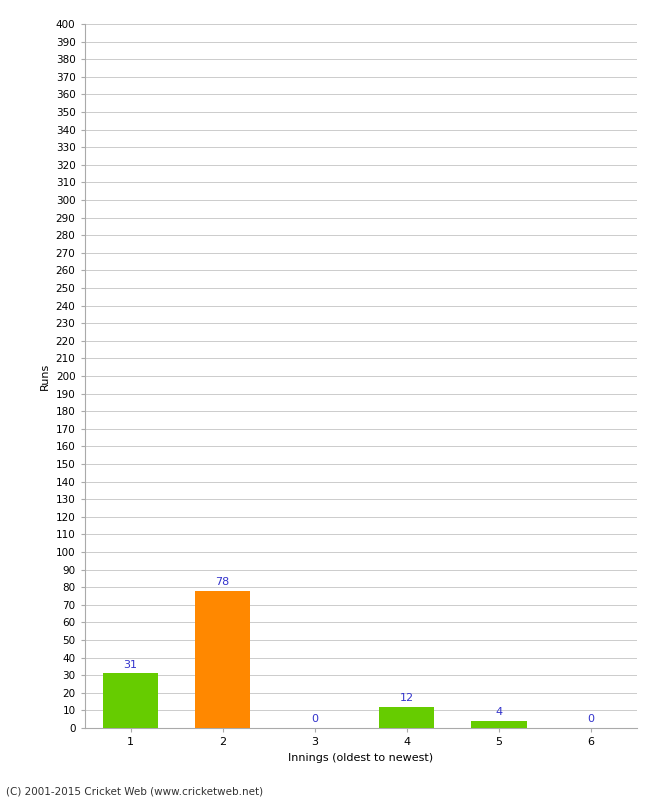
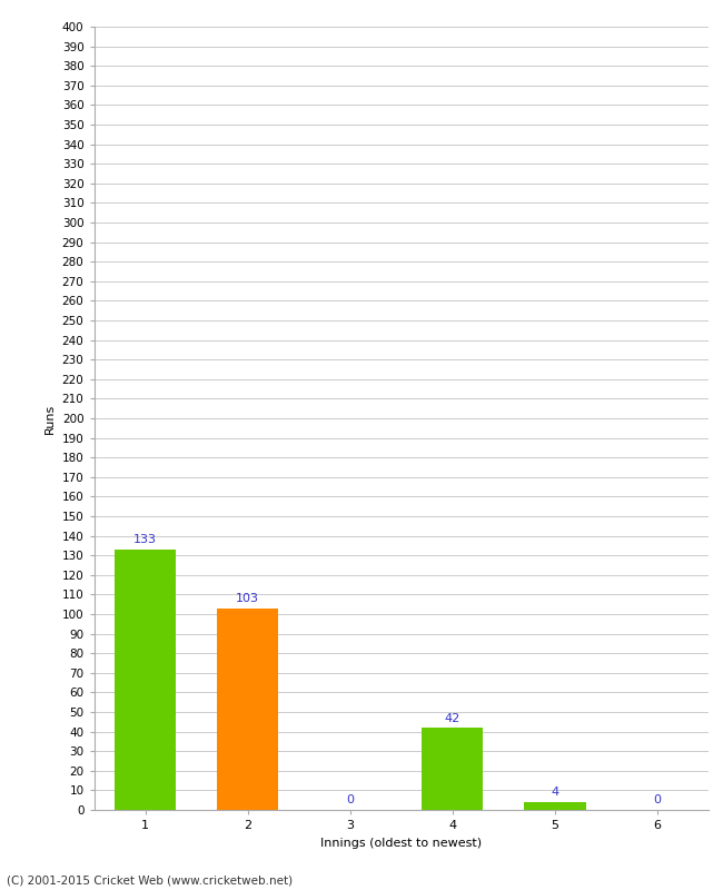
1: 31 -> 133
2: 78 -> 103
4: 12 -> 42
